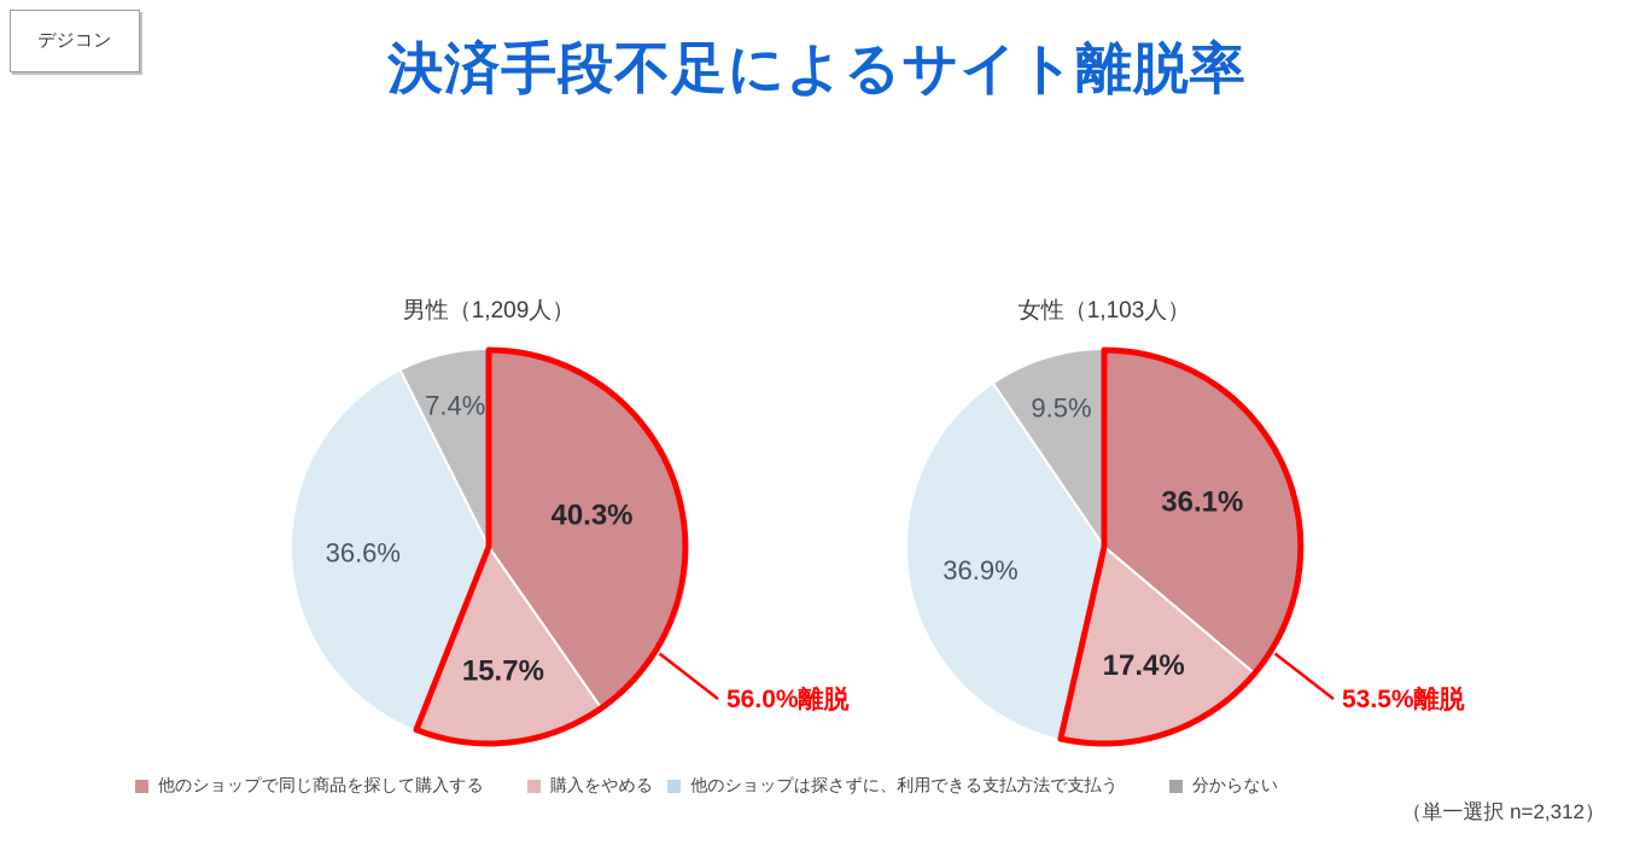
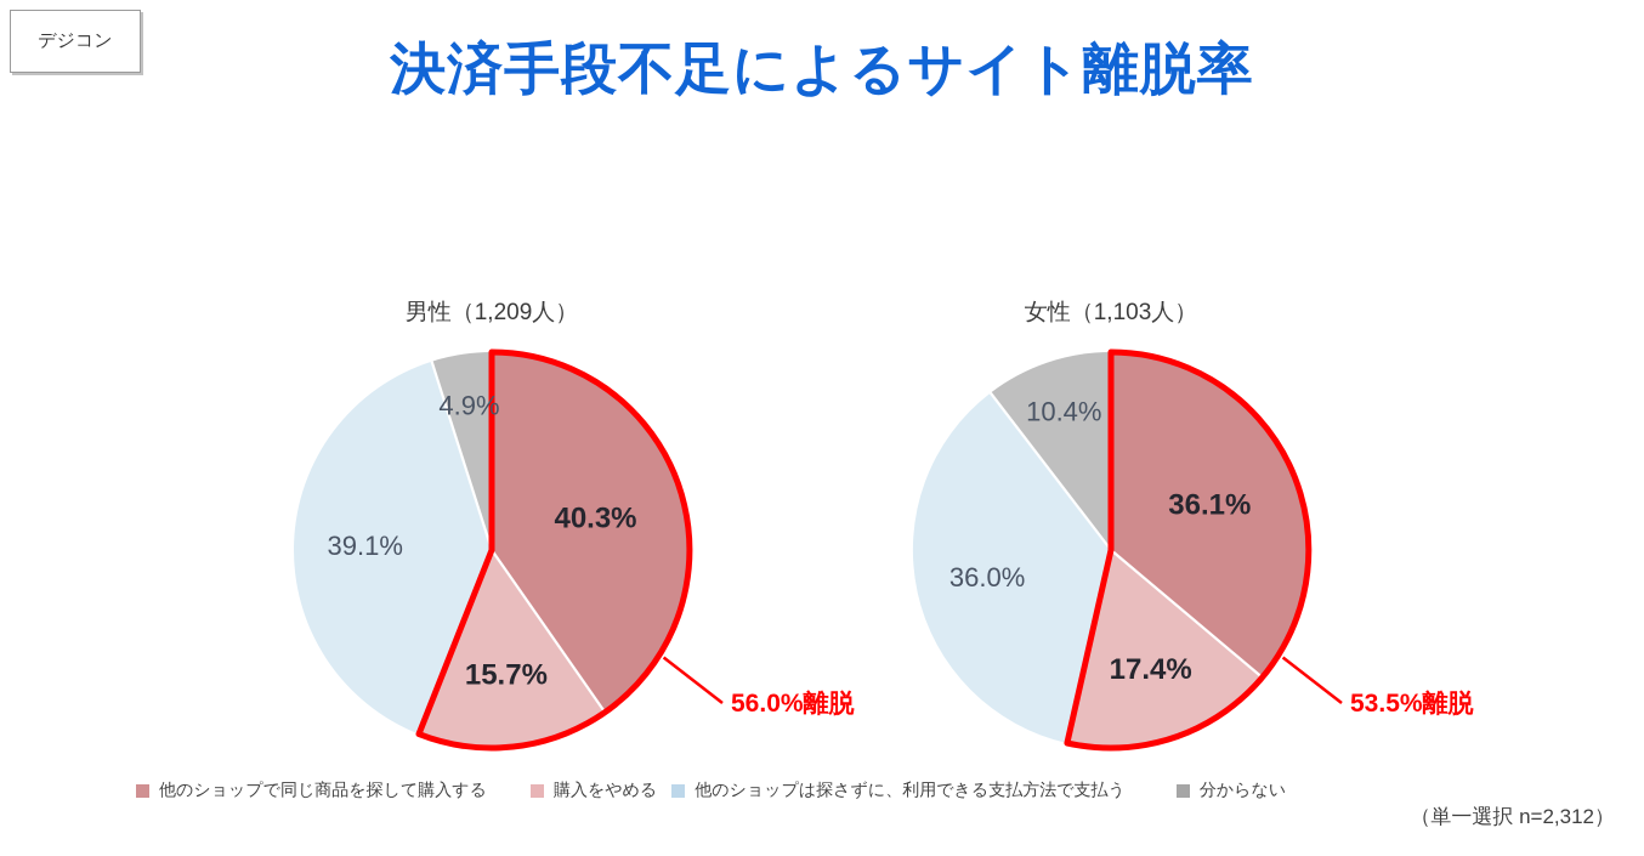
男性（1,209人）/他のショップは探さずに、利用できる支払方法で支払う: 36.6% -> 39.1%
男性（1,209人）/分からない: 7.4% -> 4.9%
女性（1,103人）/他のショップは探さずに、利用できる支払方法で支払う: 36.9% -> 36.0%
女性（1,103人）/分からない: 9.5% -> 10.4%
